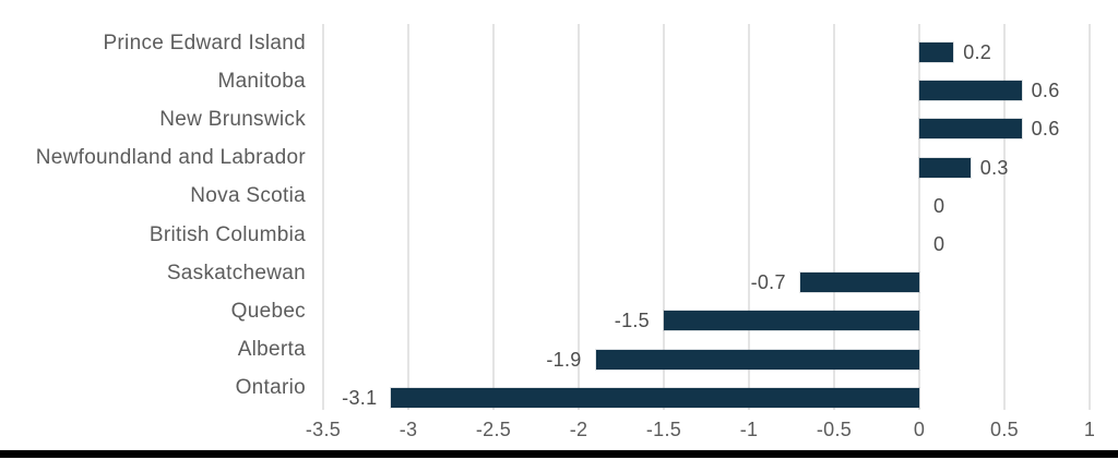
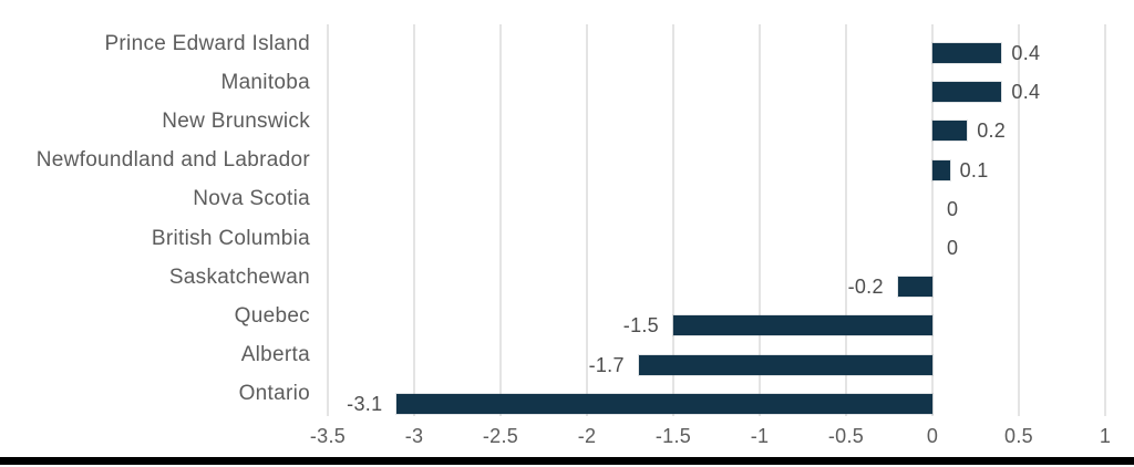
Prince Edward Island: 0.2 -> 0.4
Manitoba: 0.6 -> 0.4
New Brunswick: 0.6 -> 0.2
Newfoundland and Labrador: 0.3 -> 0.1
Saskatchewan: -0.7 -> -0.2
Alberta: -1.9 -> -1.7
